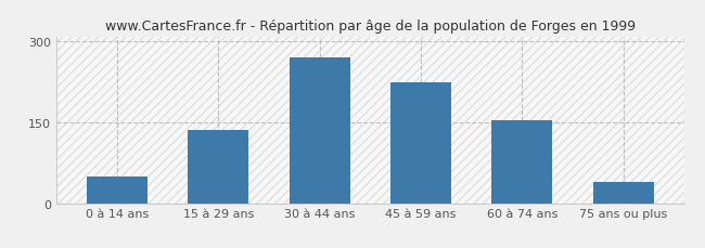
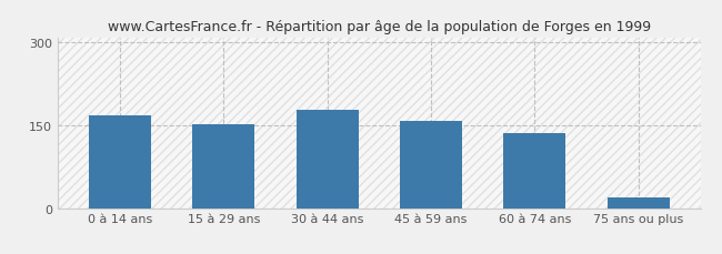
0 à 14 ans: 50 -> 168
15 à 29 ans: 135 -> 152
30 à 44 ans: 270 -> 178
45 à 59 ans: 225 -> 158
60 à 74 ans: 155 -> 136
75 ans ou plus: 40 -> 20
